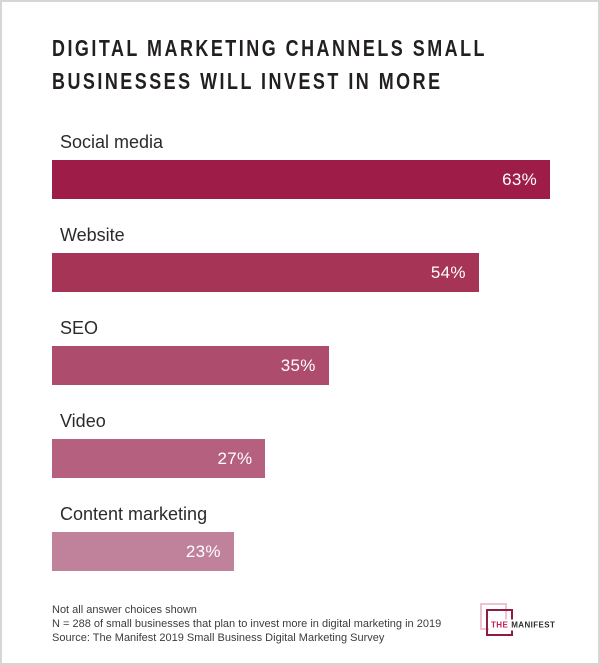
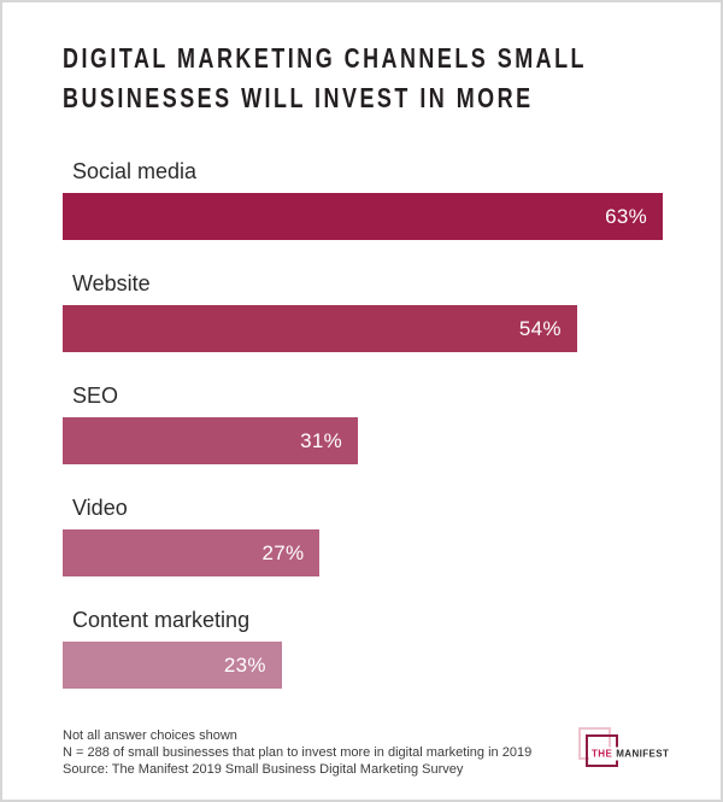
SEO: 35% -> 31%
